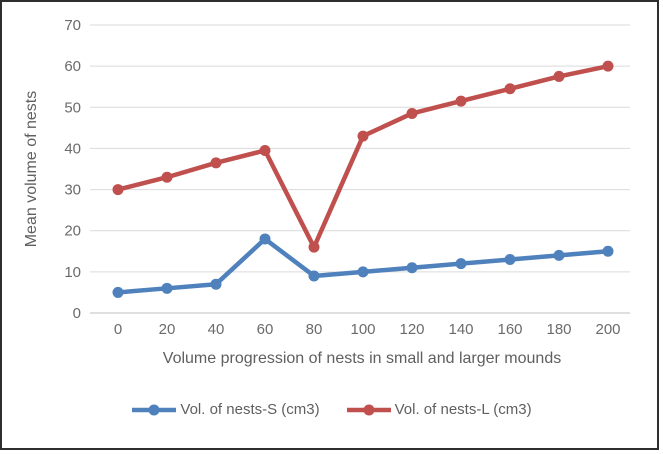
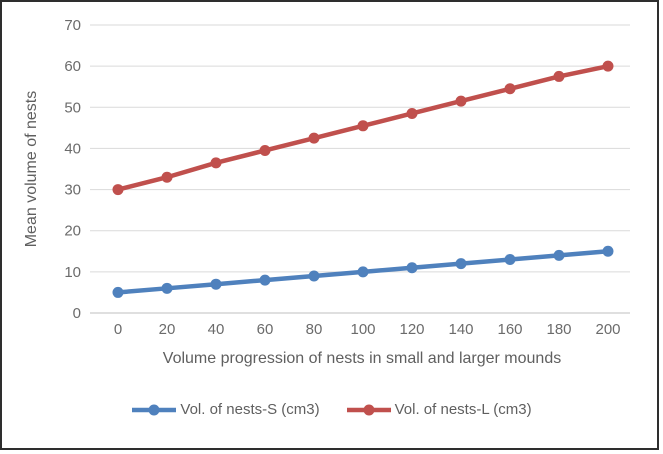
Vol. of nests-S (cm3)/60: 18 -> 8
Vol. of nests-L (cm3)/80: 16 -> 42
Vol. of nests-L (cm3)/100: 43 -> 46
